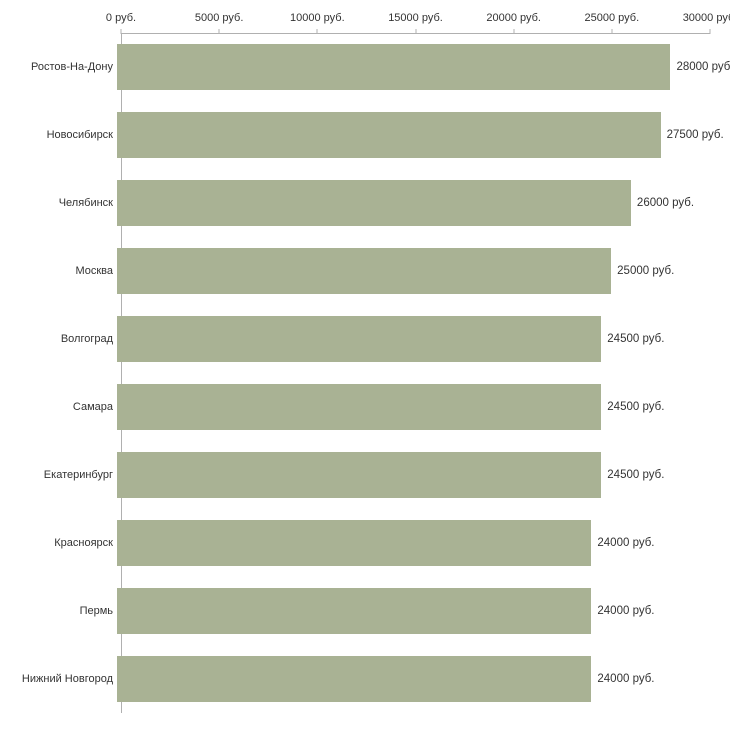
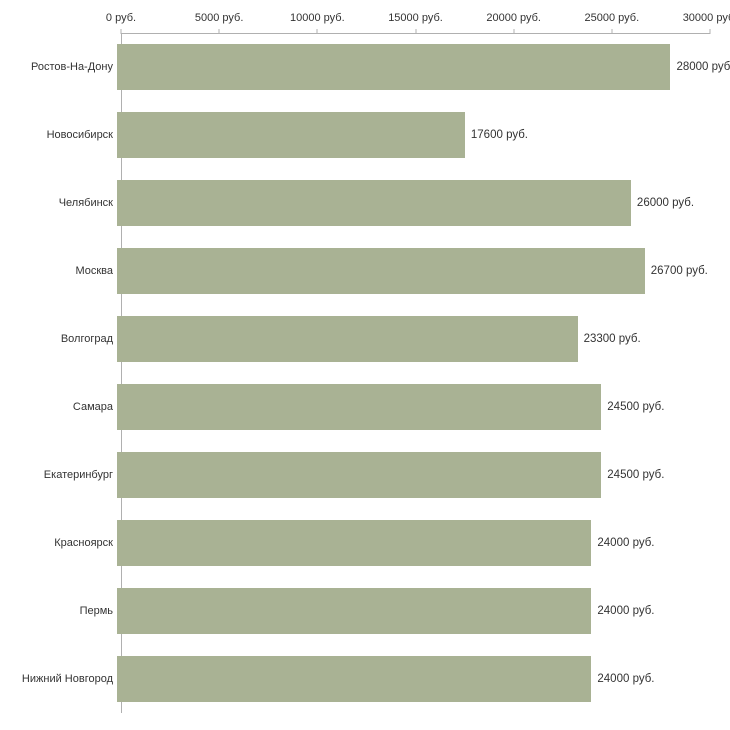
Новосибирск: 27500 -> 17600
Москва: 25000 -> 26700
Волгоград: 24500 -> 23300
